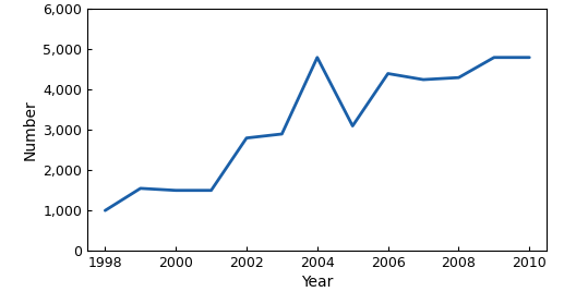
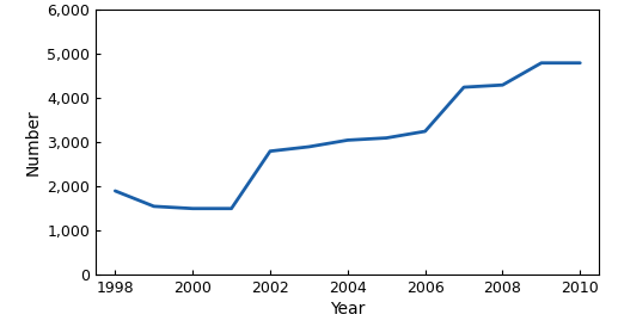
1998: 1,000 -> 1,900
2004: 4,800 -> 3,050
2006: 4,400 -> 3,250
